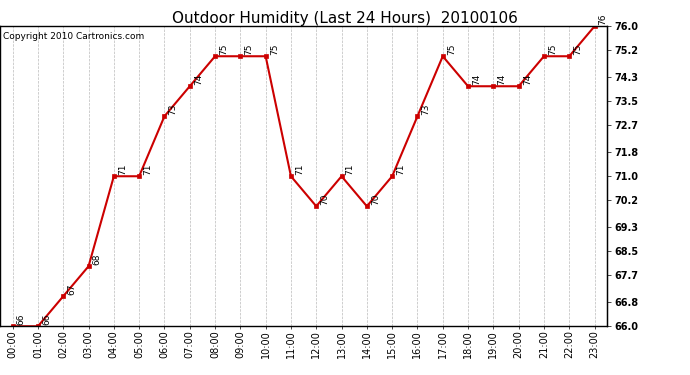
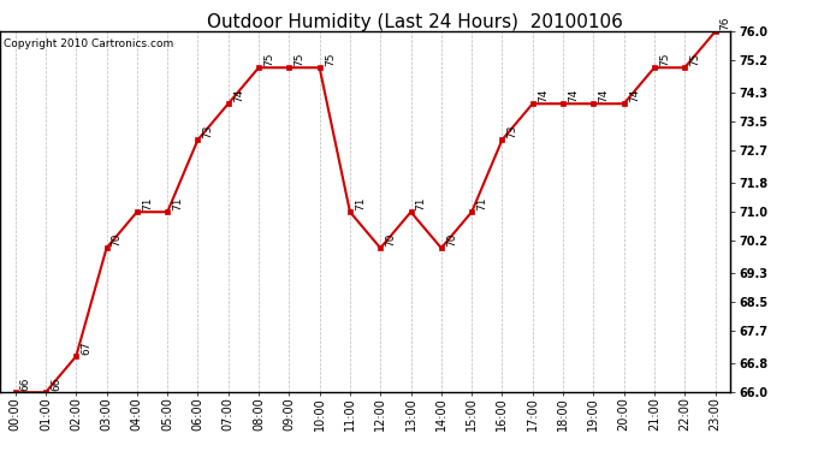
03:00: 68 -> 70
17:00: 75 -> 74
